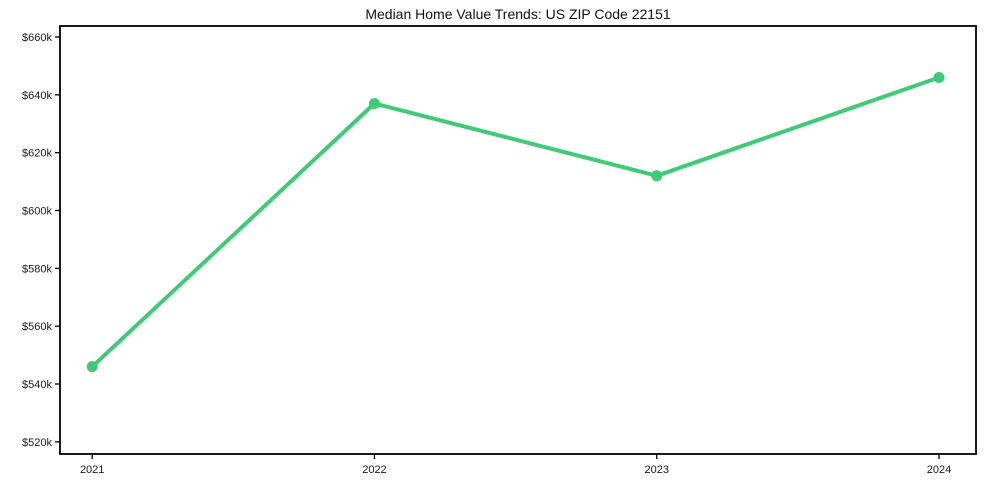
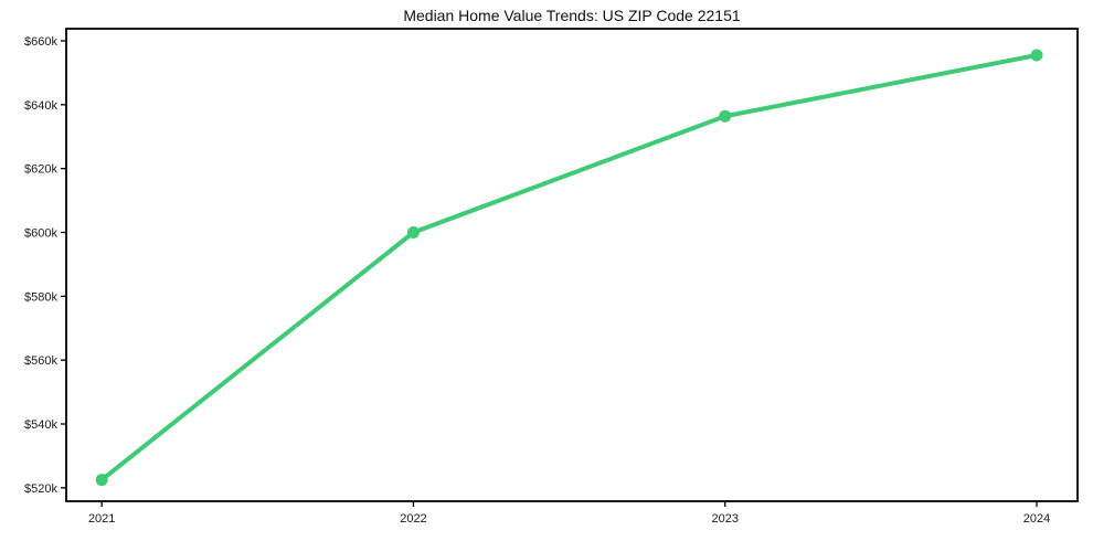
2021: $546k -> $522k
2022: $637k -> $600k
2023: $612k -> $636k
2024: $646k -> $656k
